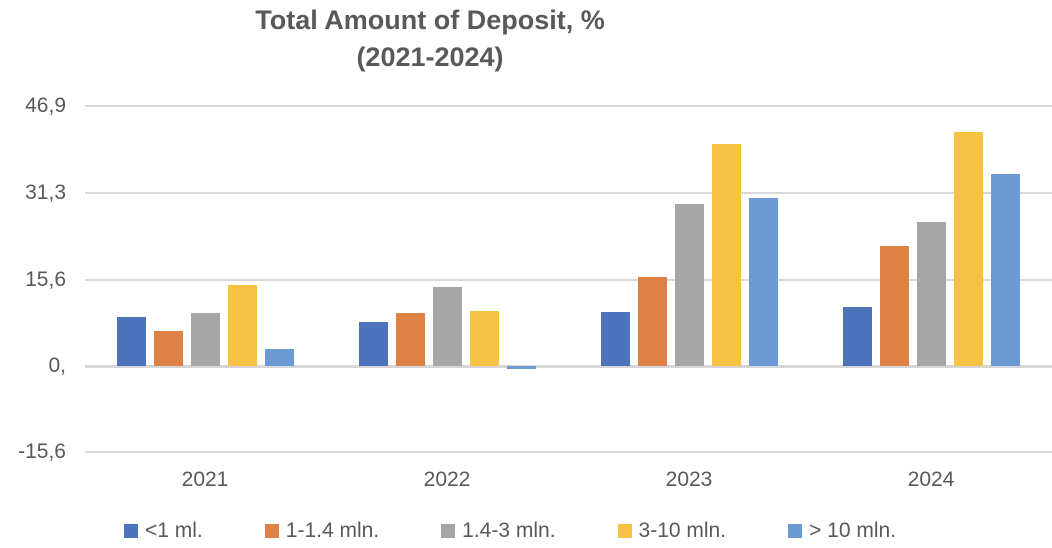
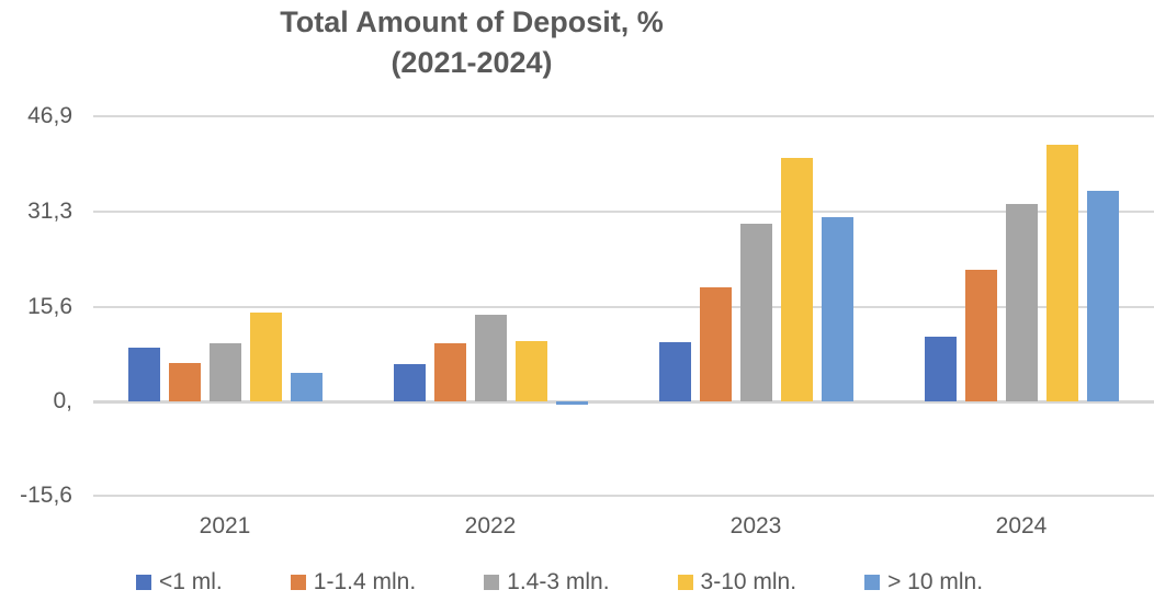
> 10 mln./2021: 3 -> 5
<1 ml./2022: 8 -> 6
1-1.4 mln./2023: 16 -> 19
1.4-3 mln./2024: 26 -> 32
